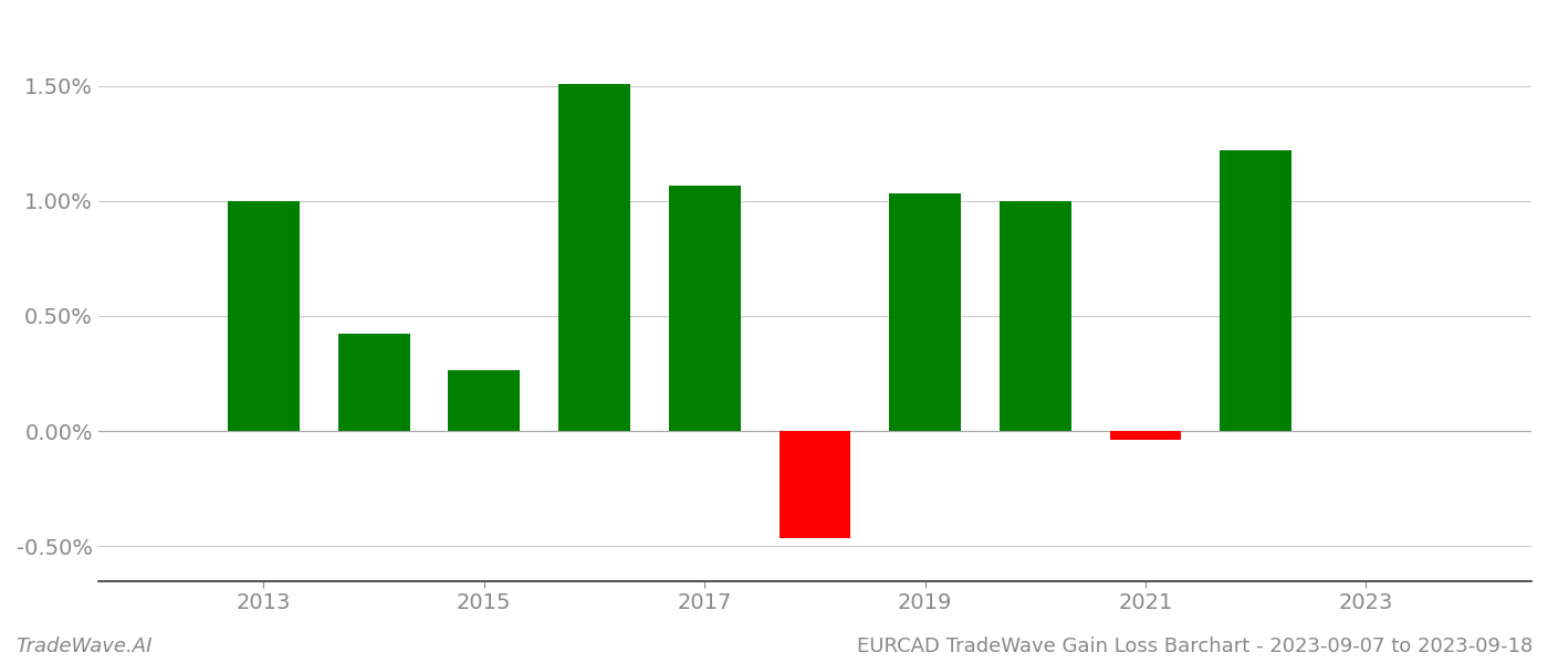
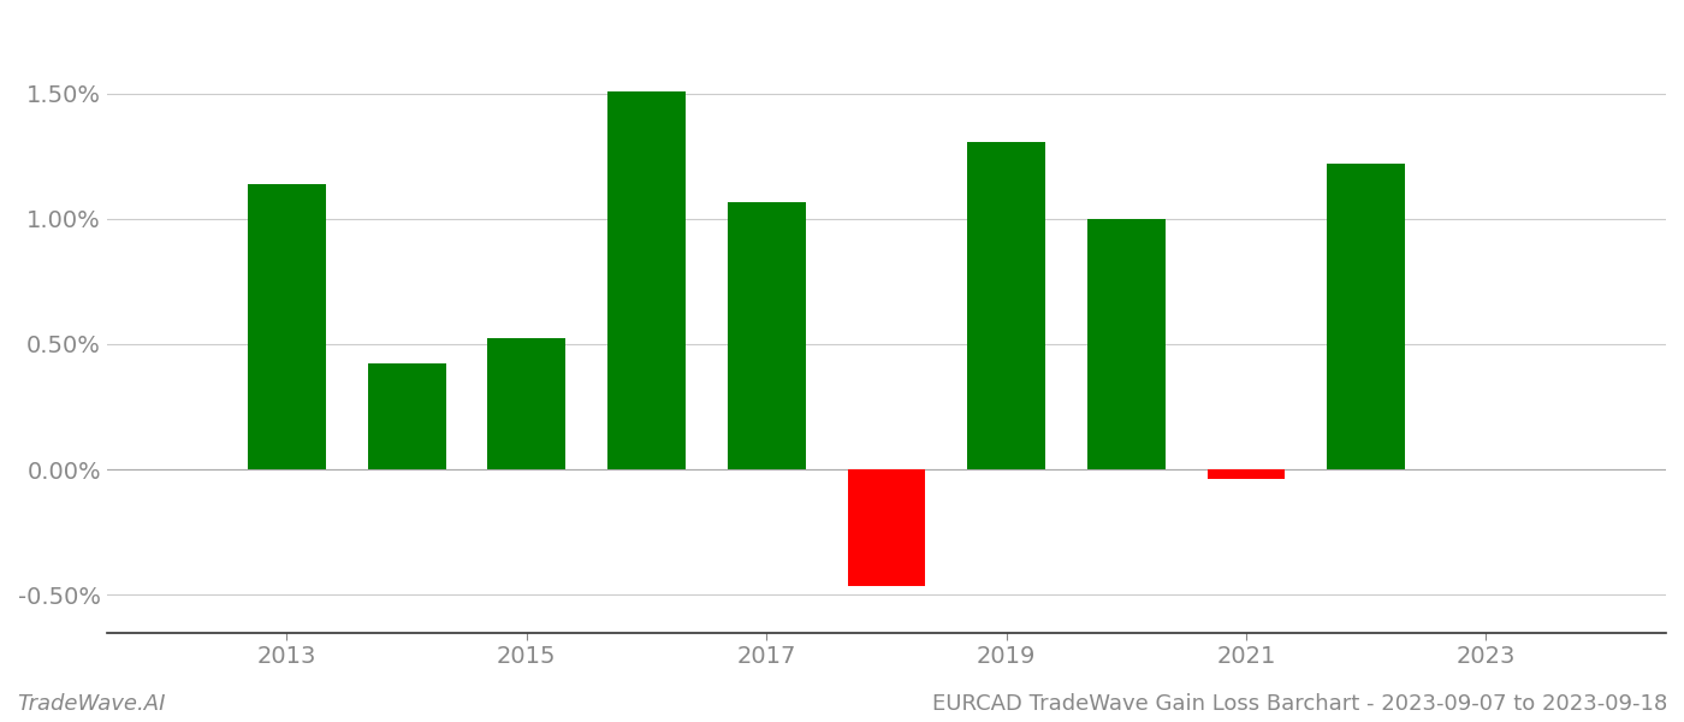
2013: 0.998% -> 1.140%
2015: 0.265% -> 0.525%
2019: 1.030% -> 1.305%
